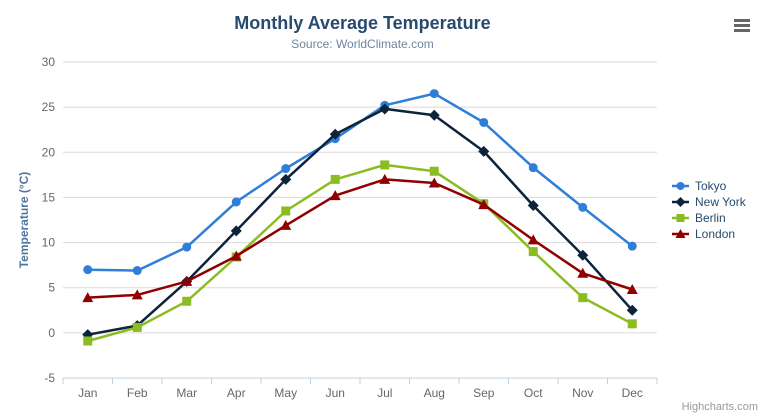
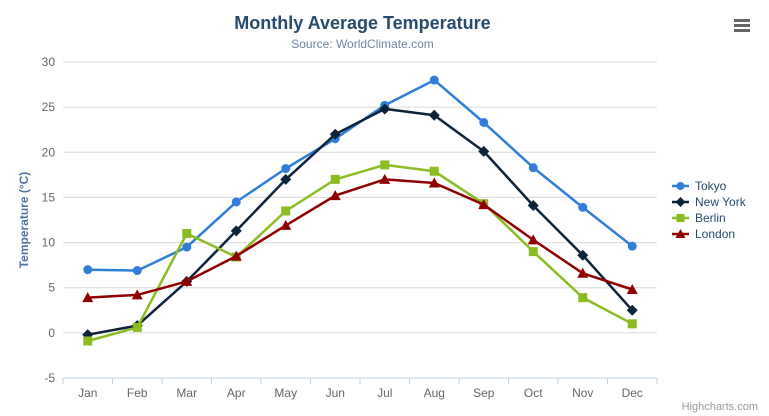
Berlin/Mar: 4 -> 11
Tokyo/Aug: 26 -> 28
